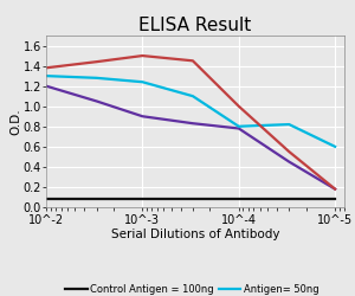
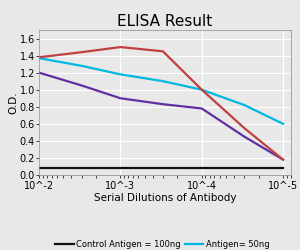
Antigen= 50ng/10^-2: 1.30 -> 1.37
Antigen= 50ng/10^-3: 1.24 -> 1.18
Antigen= 50ng/10^-4: 0.80 -> 1.00
